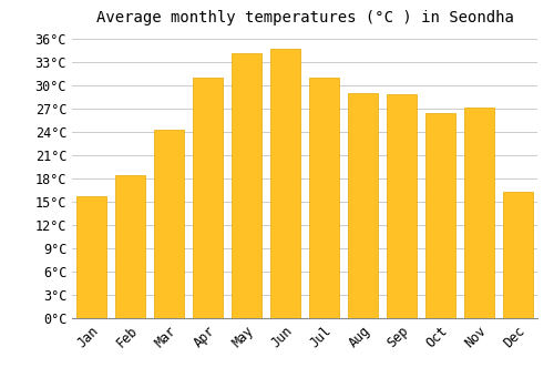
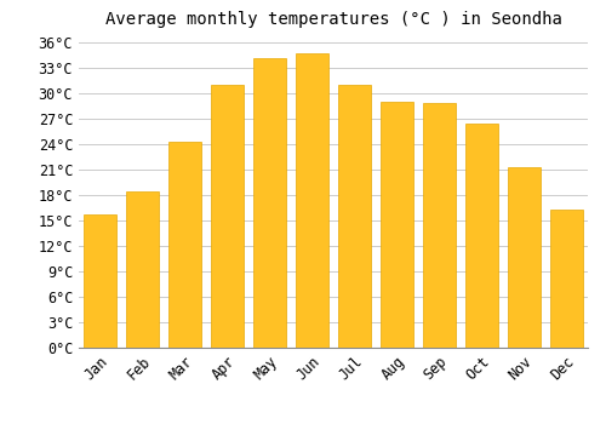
Nov: 27.2°C -> 21.3°C
